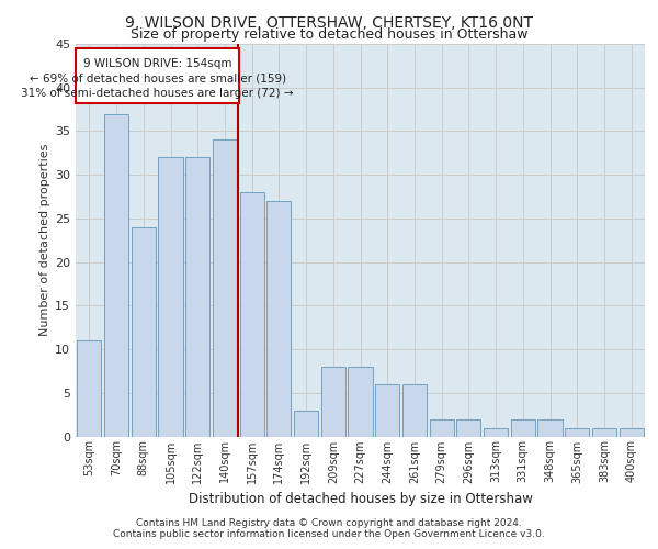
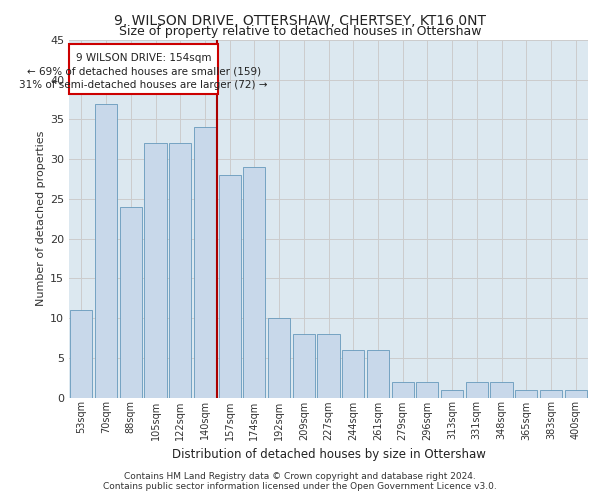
174sqm: 27 -> 29
192sqm: 3 -> 10
